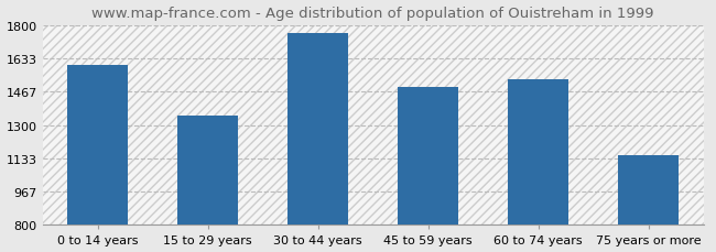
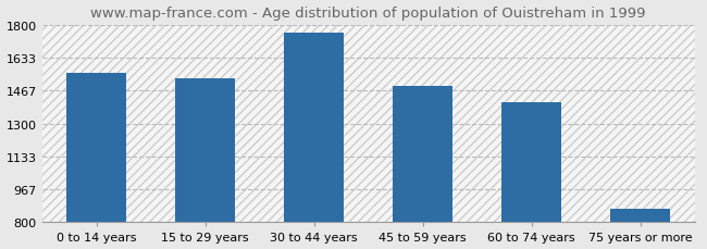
0 to 14 years: 1600 -> 1560
15 to 29 years: 1350 -> 1530
60 to 74 years: 1530 -> 1410
75 years or more: 1150 -> 870
